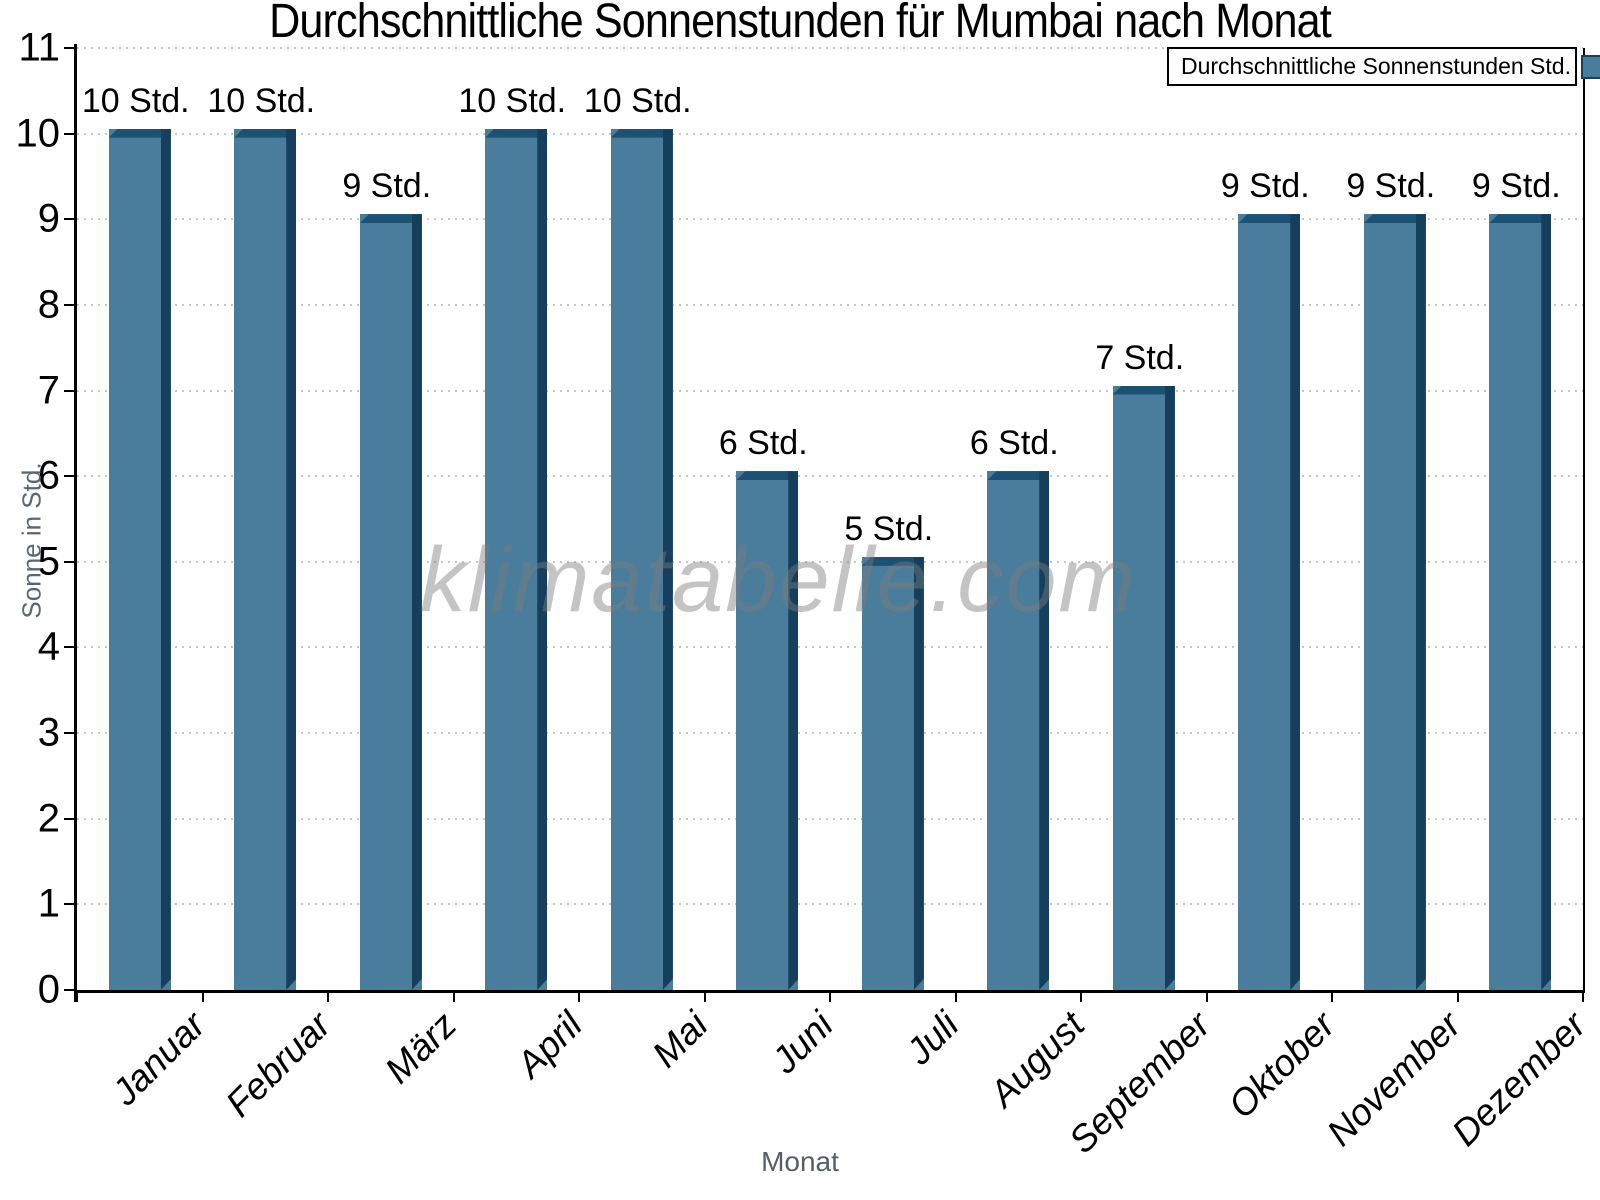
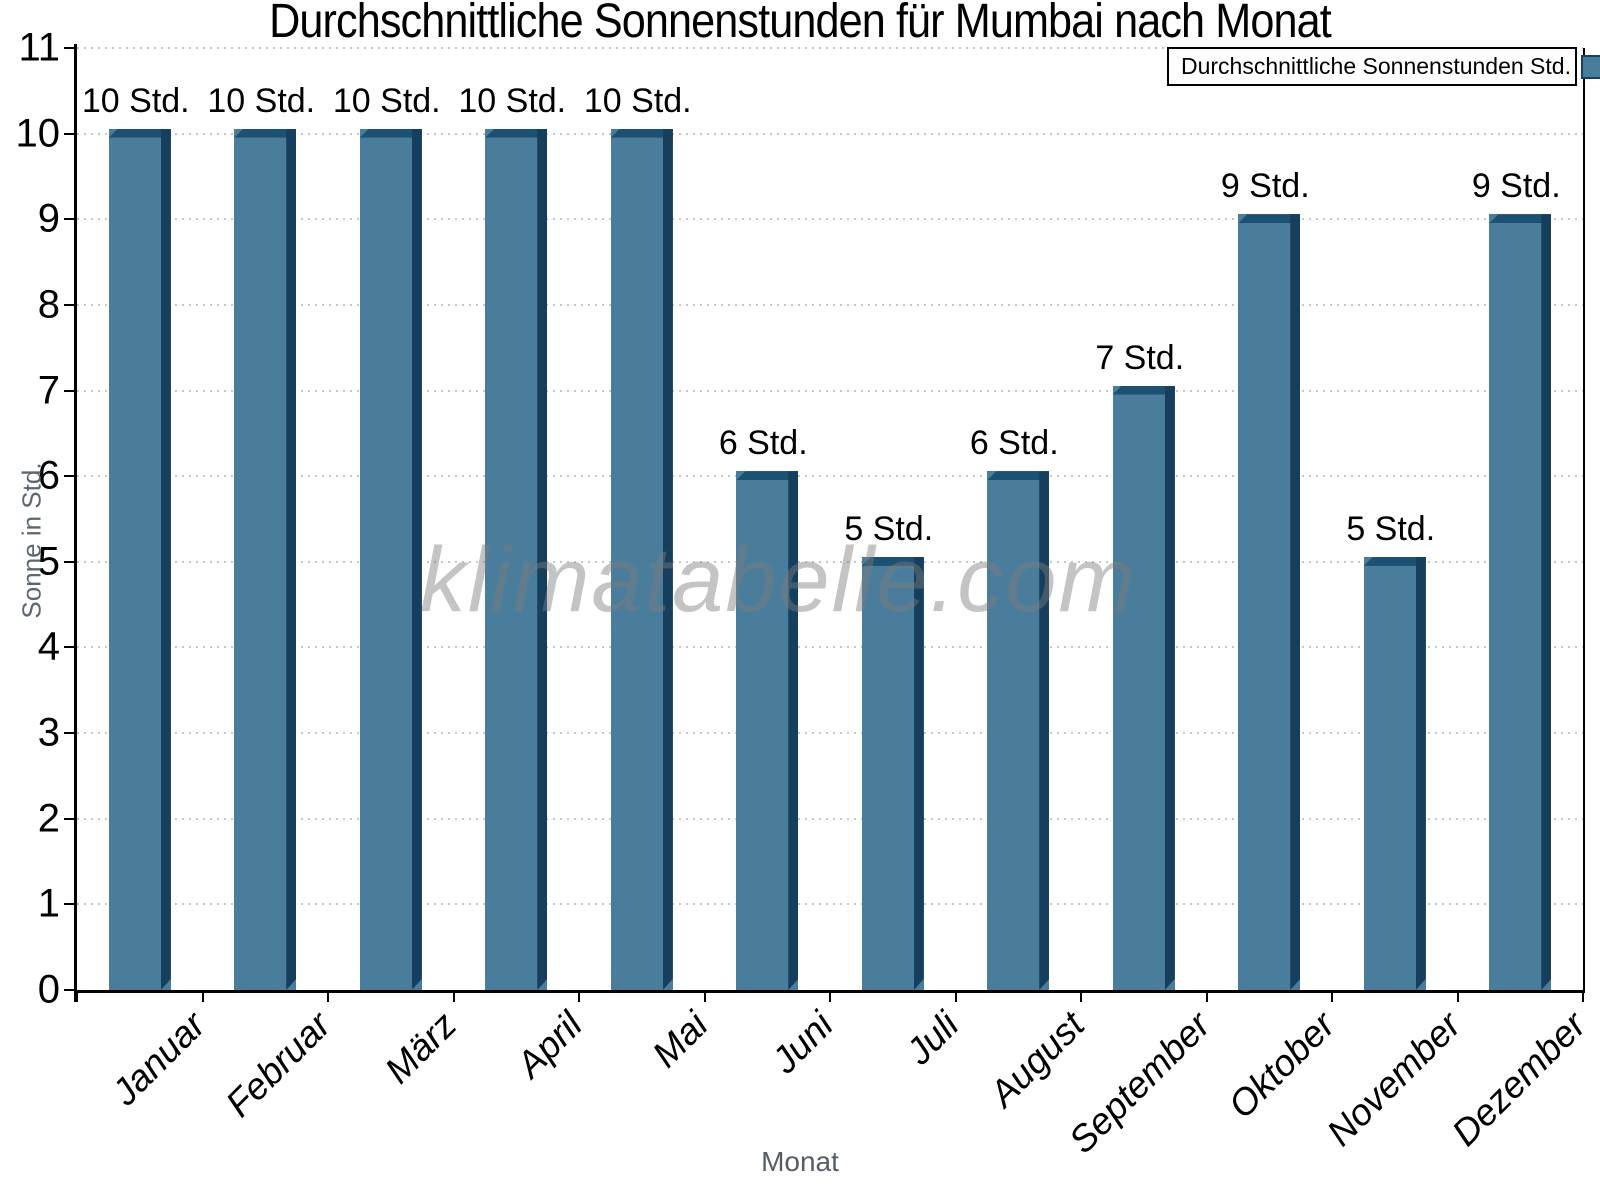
März: 9 -> 10
November: 9 -> 5
